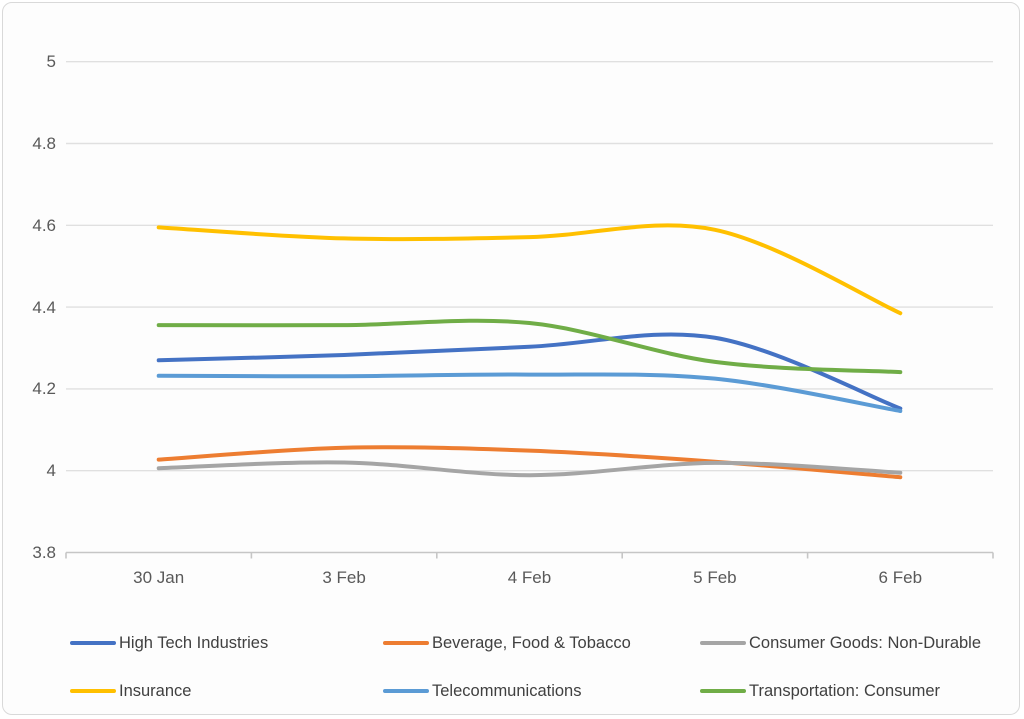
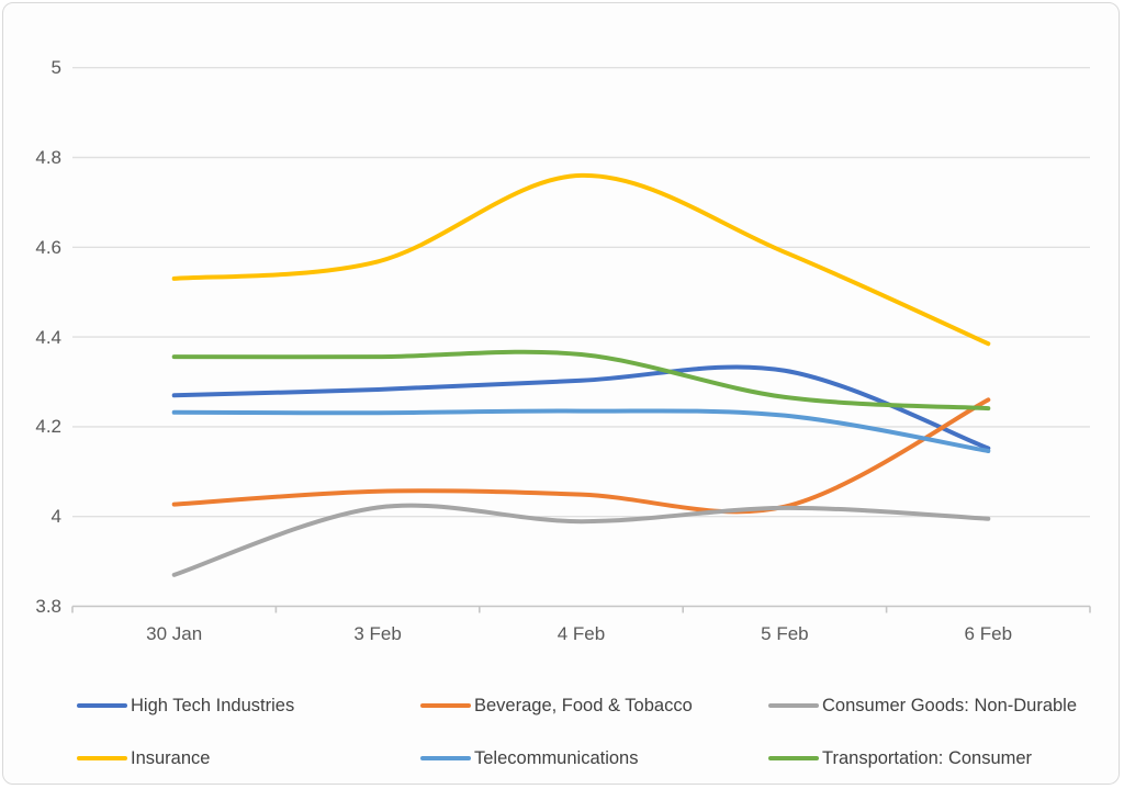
Consumer Goods: Non-Durable/30 Jan: 4.01 -> 3.87
Insurance/30 Jan: 4.59 -> 4.53
Insurance/4 Feb: 4.57 -> 4.76
Beverage, Food & Tobacco/6 Feb: 3.98 -> 4.26
